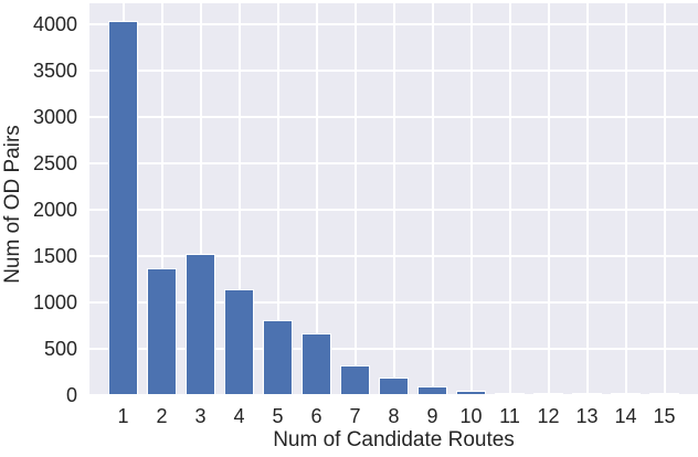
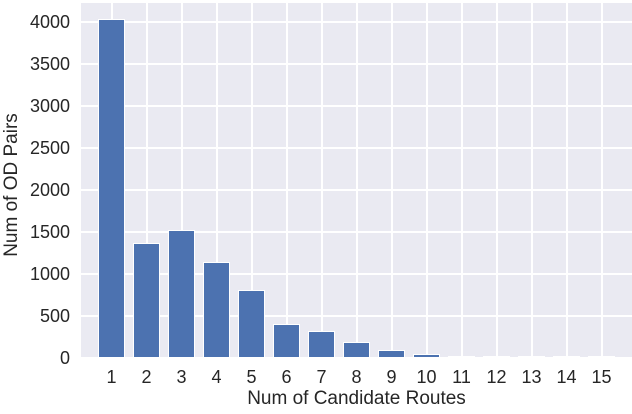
6: 700 -> 400
